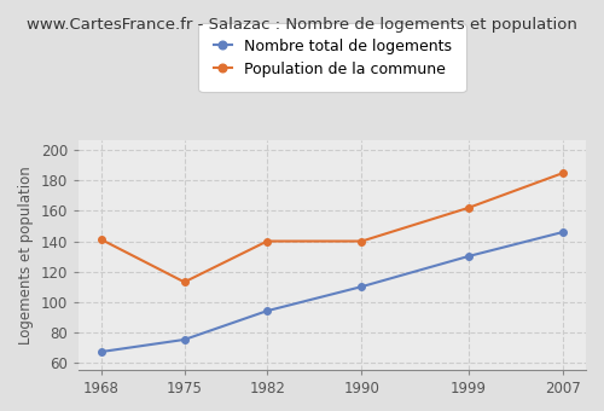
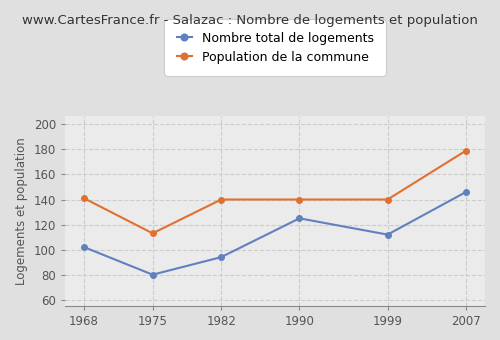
Nombre total de logements/1968: 67 -> 102
Nombre total de logements/1975: 75 -> 80
Nombre total de logements/1990: 110 -> 125
Nombre total de logements/1999: 130 -> 112
Population de la commune/1999: 162 -> 140
Population de la commune/2007: 185 -> 179
